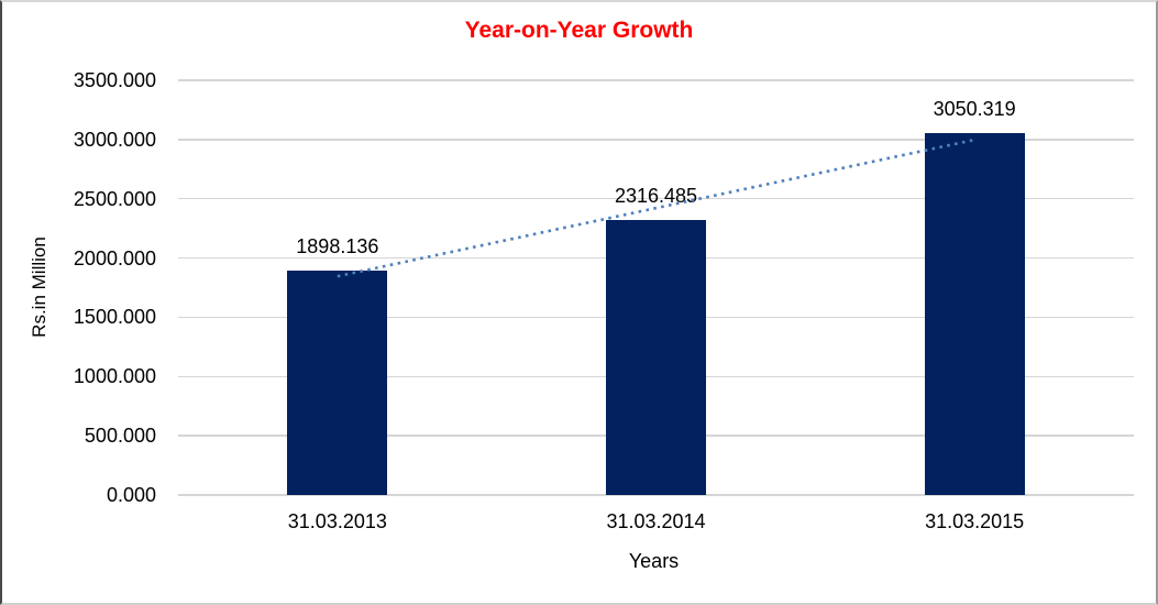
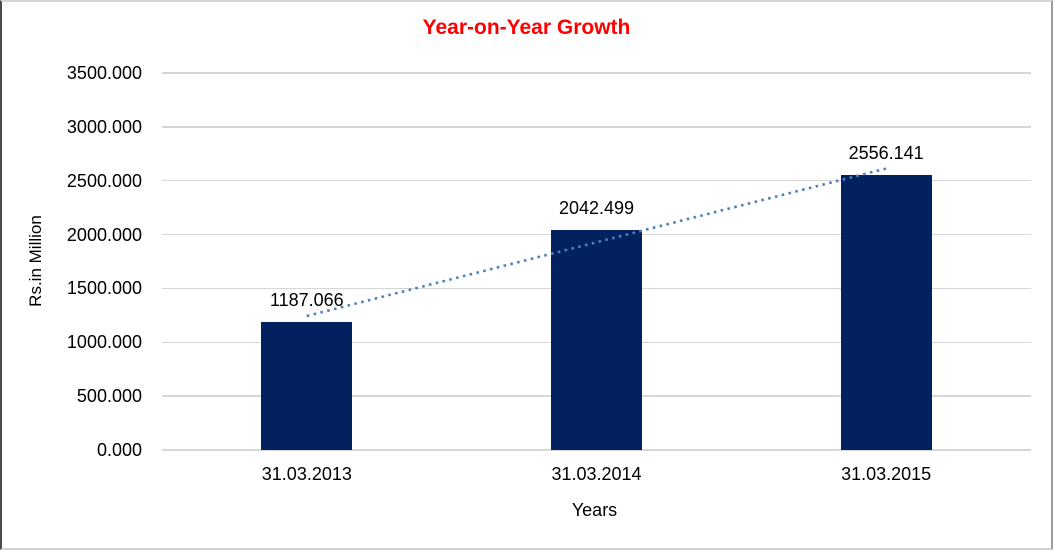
31.03.2013: 1898.136 -> 1187.066
31.03.2014: 2316.485 -> 2042.499
31.03.2015: 3050.319 -> 2556.141
